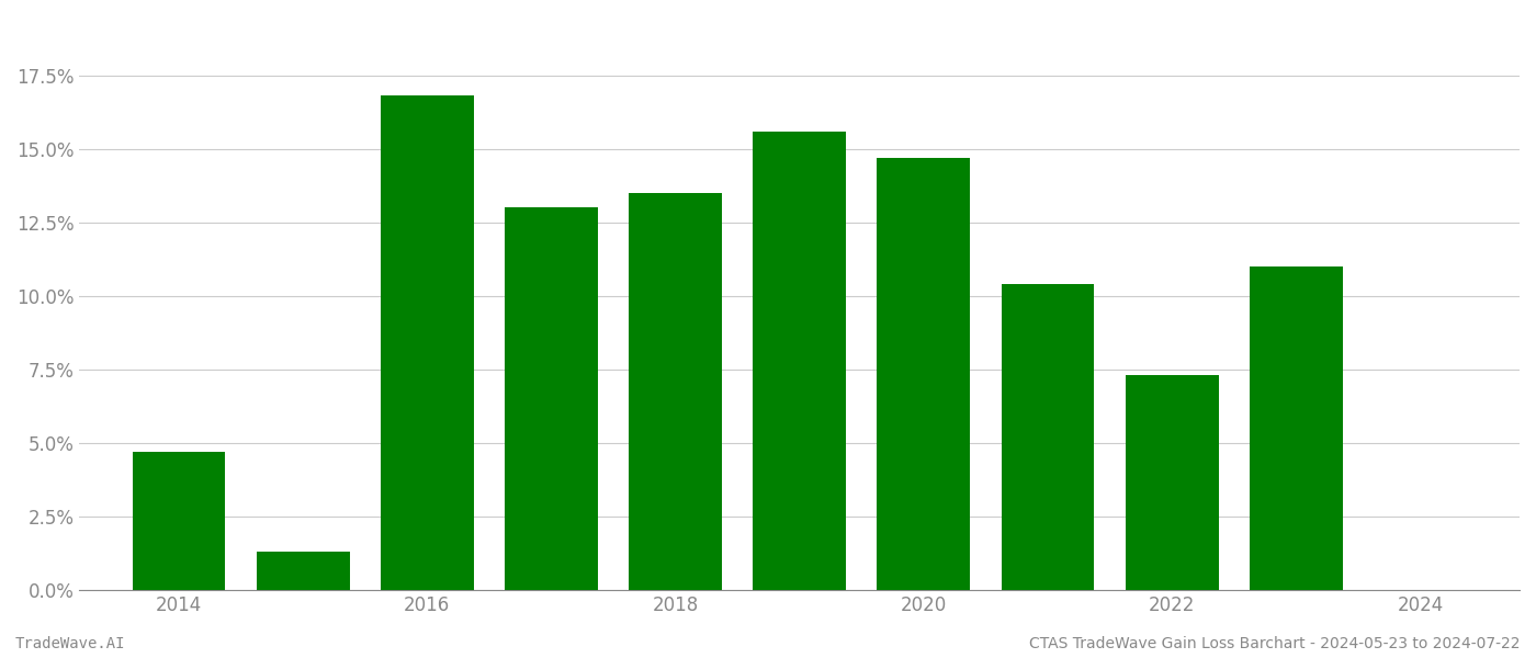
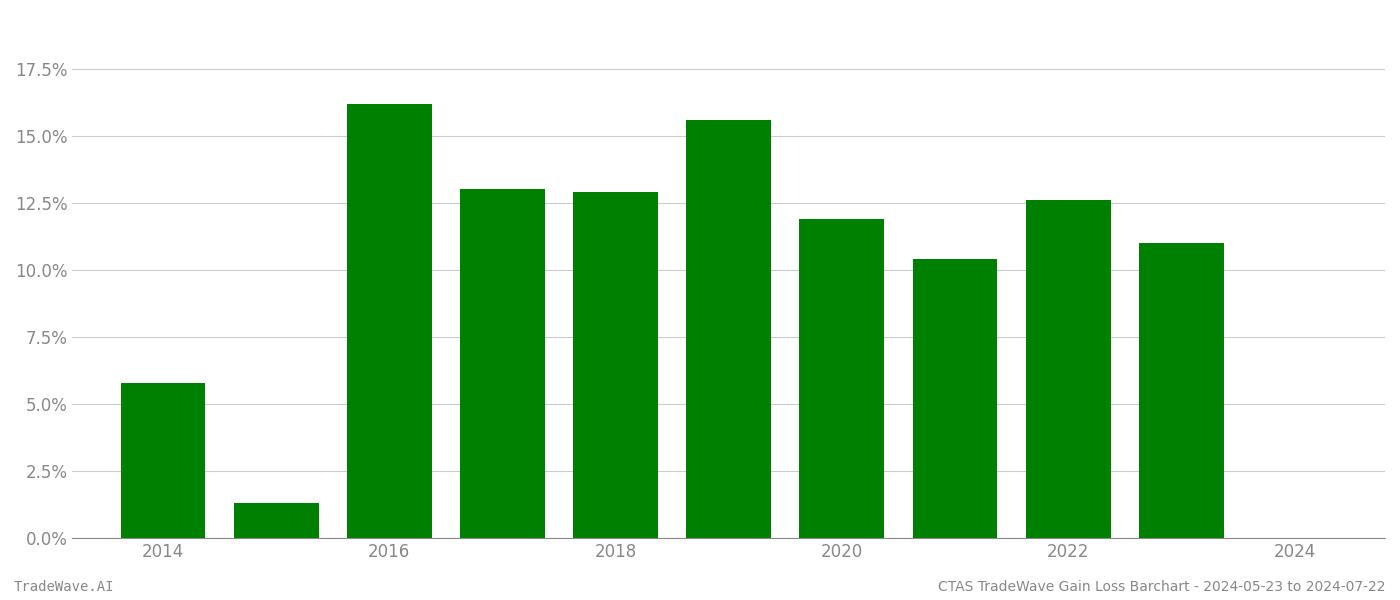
2014: 4.7% -> 5.8%
2016: 16.8% -> 16.2%
2018: 13.5% -> 12.9%
2020: 14.7% -> 11.9%
2022: 7.3% -> 12.6%
